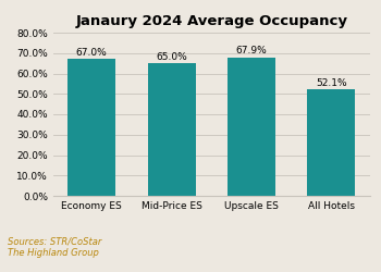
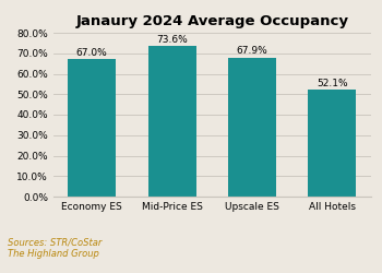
Mid-Price ES: 65.0% -> 73.6%
